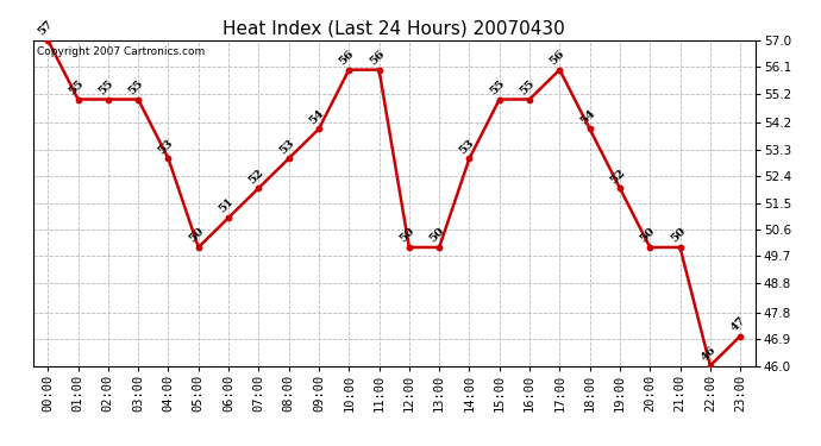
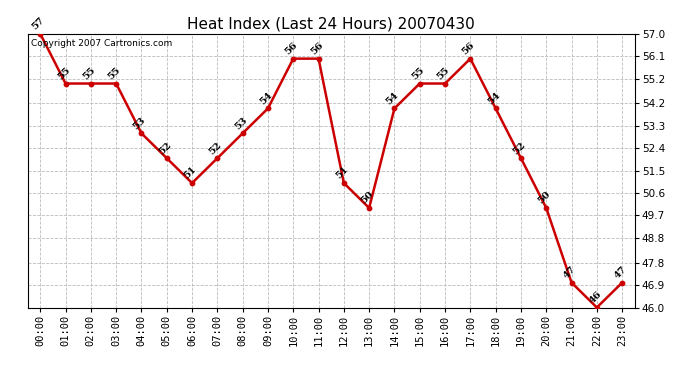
05:00: 50 -> 52
12:00: 50 -> 51
14:00: 53 -> 54
21:00: 50 -> 47
